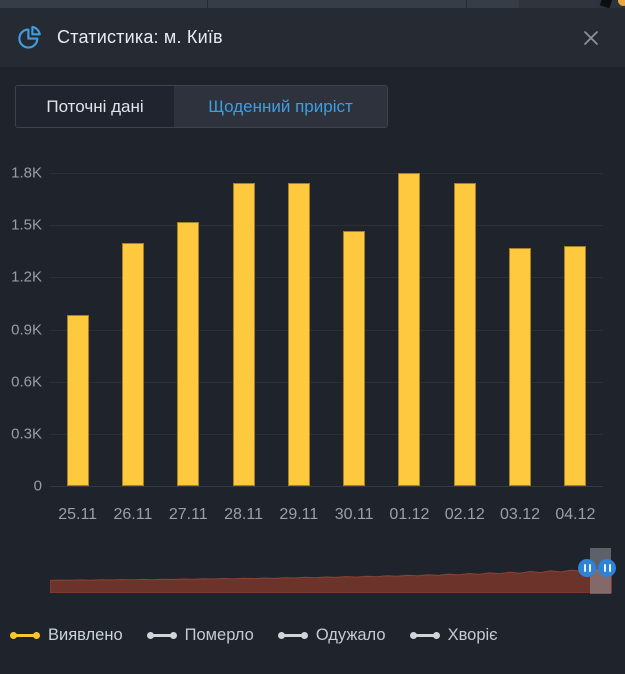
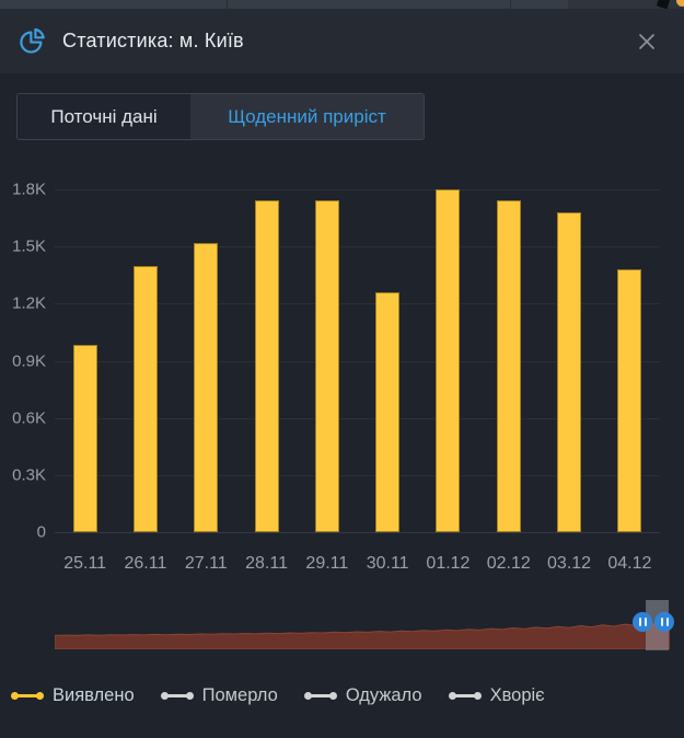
30.11: 1.46K -> 1.26K
03.12: 1.37K -> 1.68K
